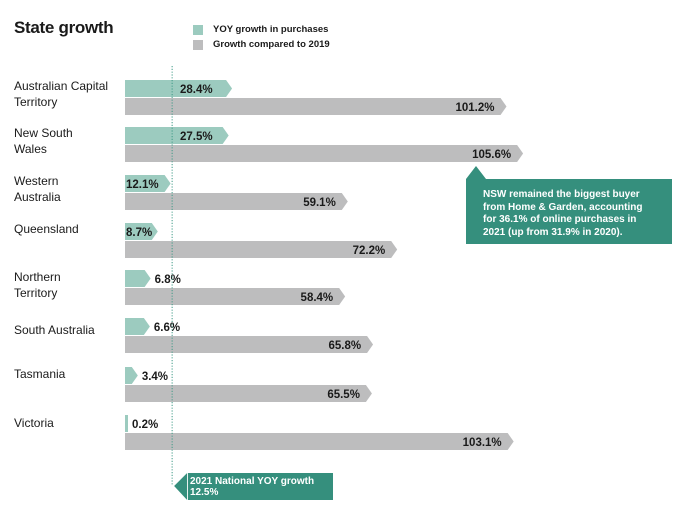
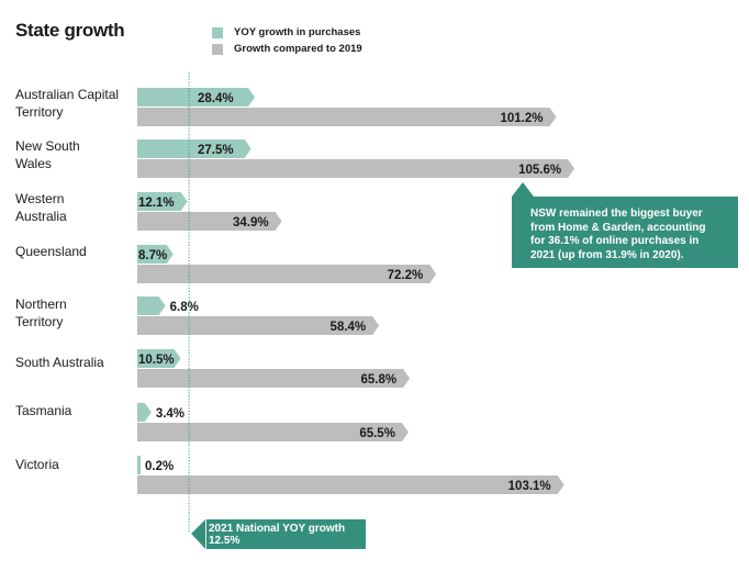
Growth compared to 2019/Western Australia: 59.1% -> 34.9%
YOY growth in purchases/South Australia: 6.6% -> 10.5%
